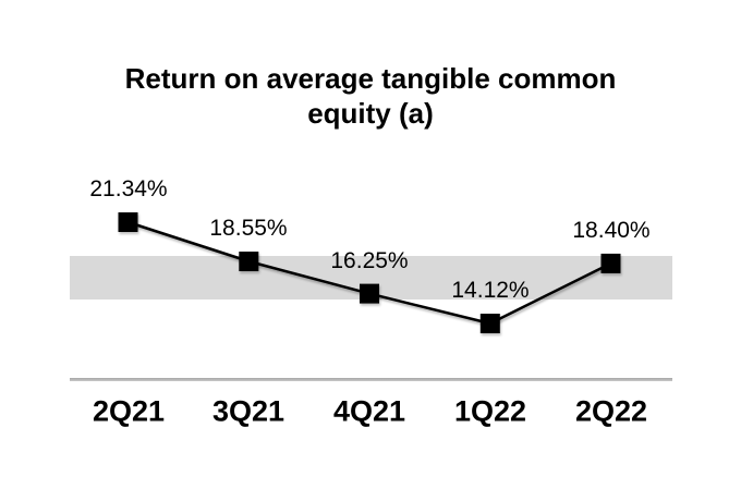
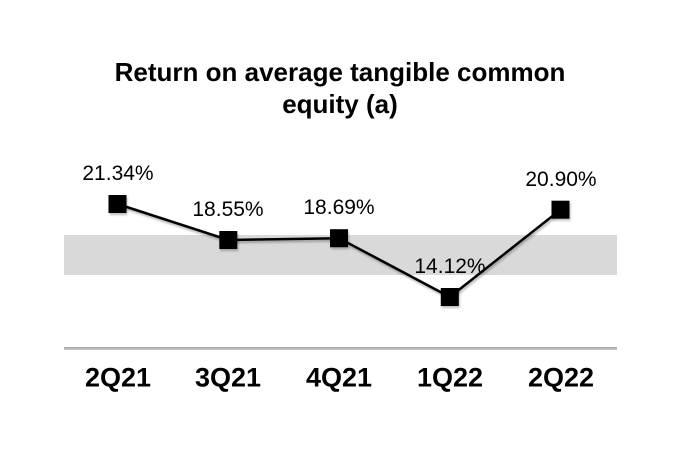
4Q21: 16.25% -> 18.69%
2Q22: 18.40% -> 20.90%
